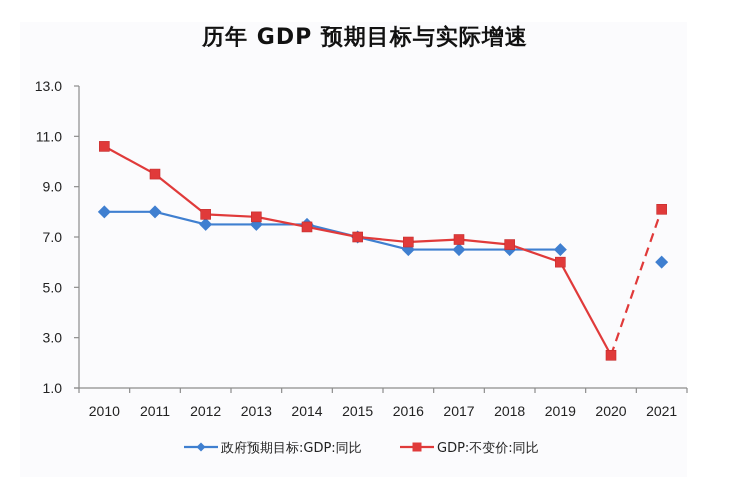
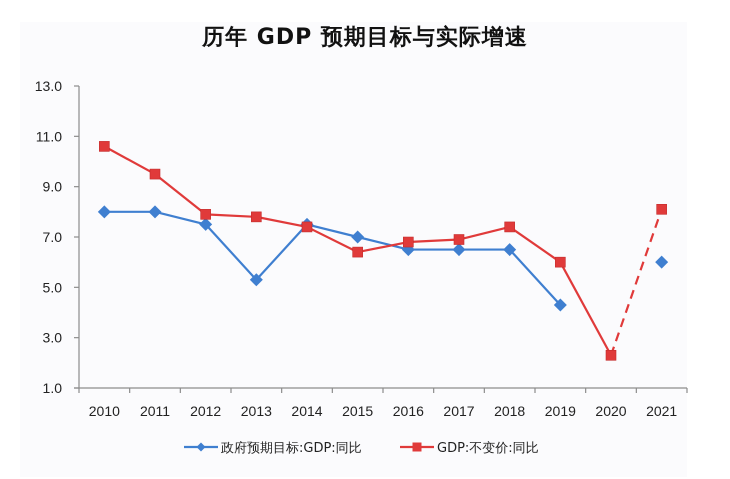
政府预期目标:GDP:同比/2013: 7.5 -> 5.3
GDP:不变价:同比/2015: 7.0 -> 6.4
GDP:不变价:同比/2018: 6.7 -> 7.4
政府预期目标:GDP:同比/2019: 6.5 -> 4.3
